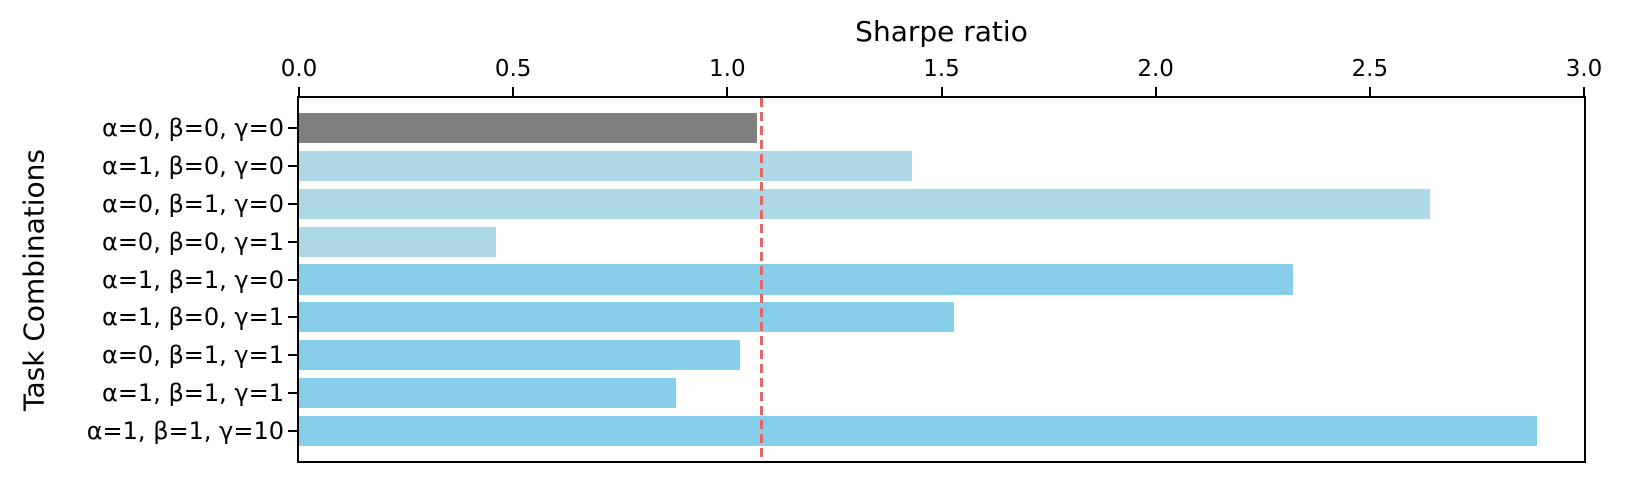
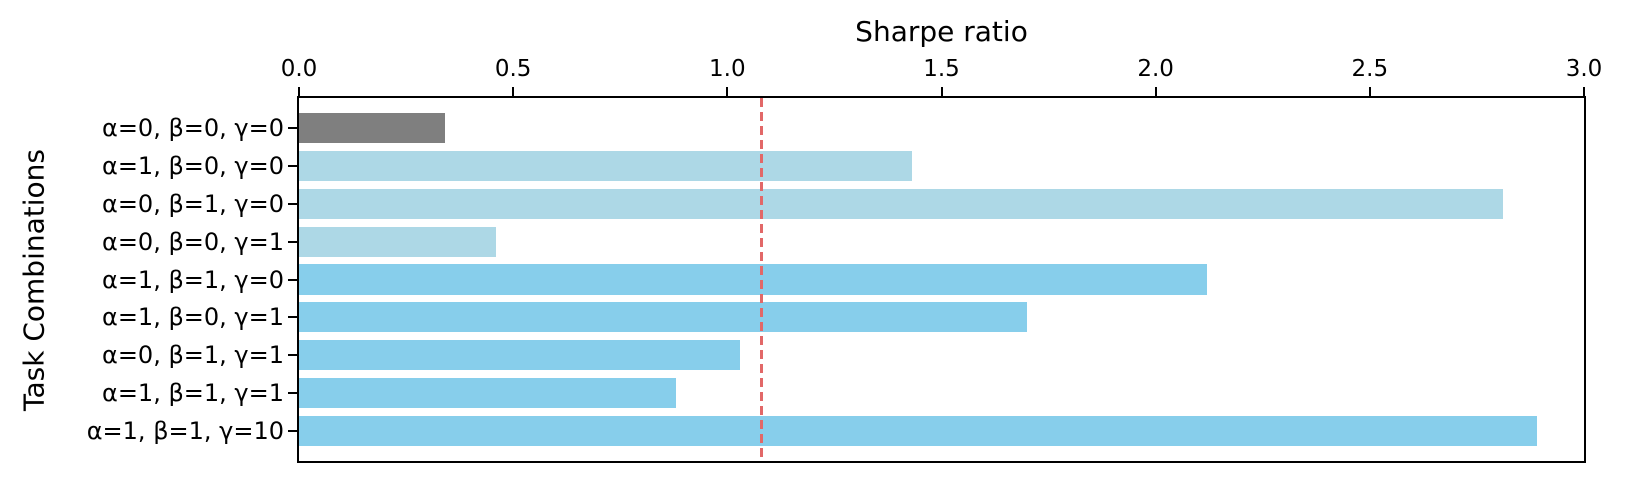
α=0, β=0, γ=0: 1.07 -> 0.34
α=0, β=1, γ=0: 2.64 -> 2.81
α=1, β=1, γ=0: 2.32 -> 2.12
α=1, β=0, γ=1: 1.53 -> 1.70
